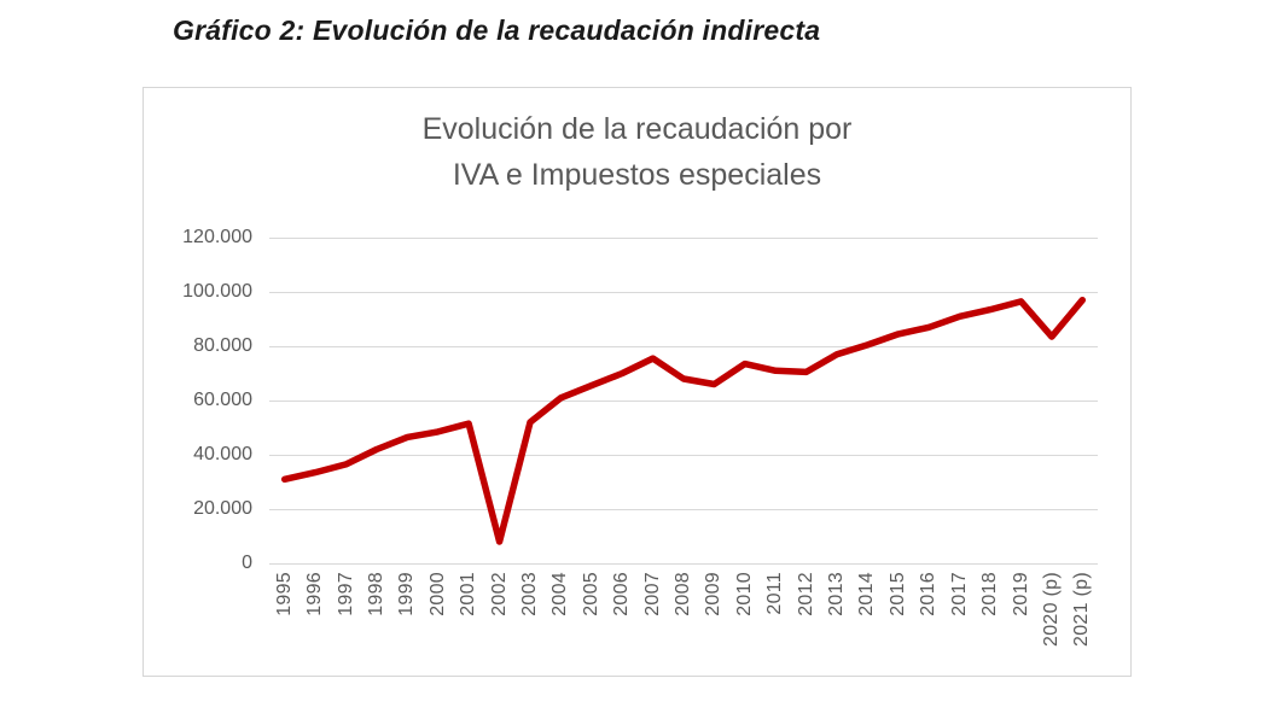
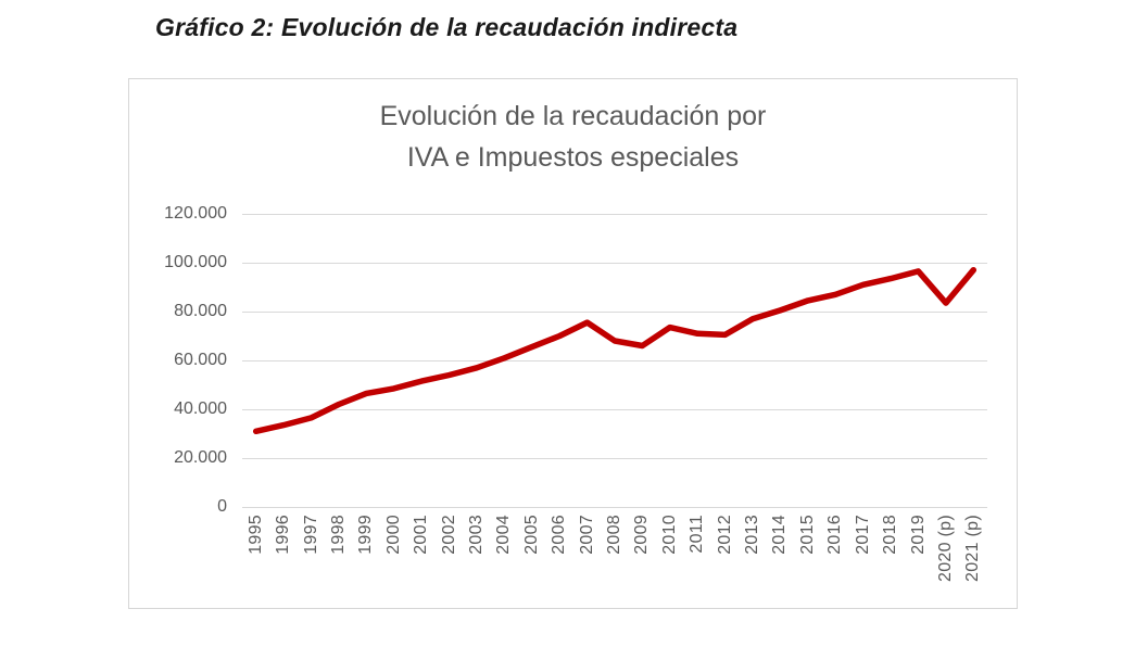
2002: 8000 -> 54000
2003: 52000 -> 57000
